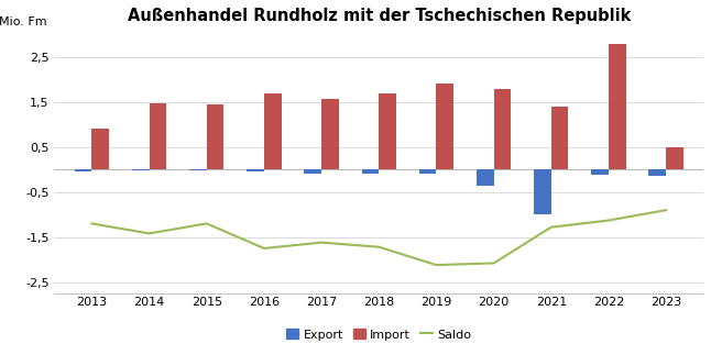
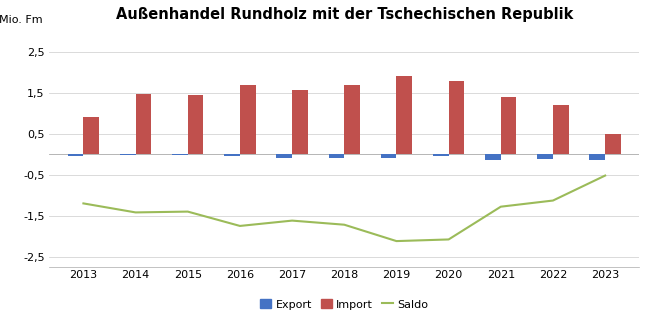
Saldo/2015: -1,20 -> -1,40
Export/2020: -0,35 -> -0,05
Export/2021: -1,00 -> -0,15
Import/2022: 2,80 -> 1,20
Saldo/2023: -0,90 -> -0,52
